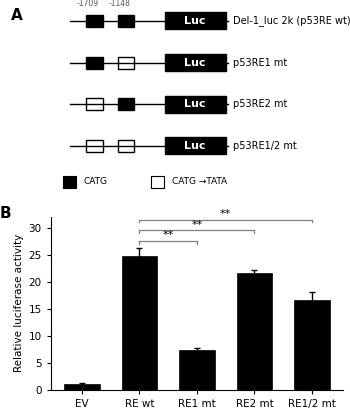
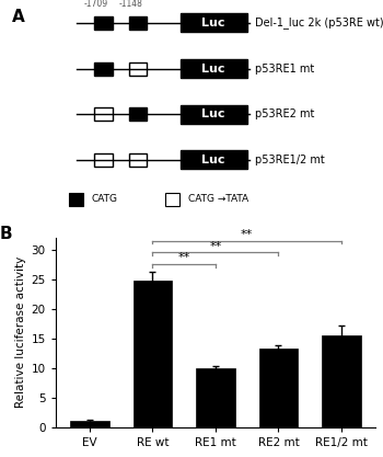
RE1 mt: 7.4 -> 9.9
RE2 mt: 21.6 -> 13.3
RE1/2 mt: 16.6 -> 15.6
